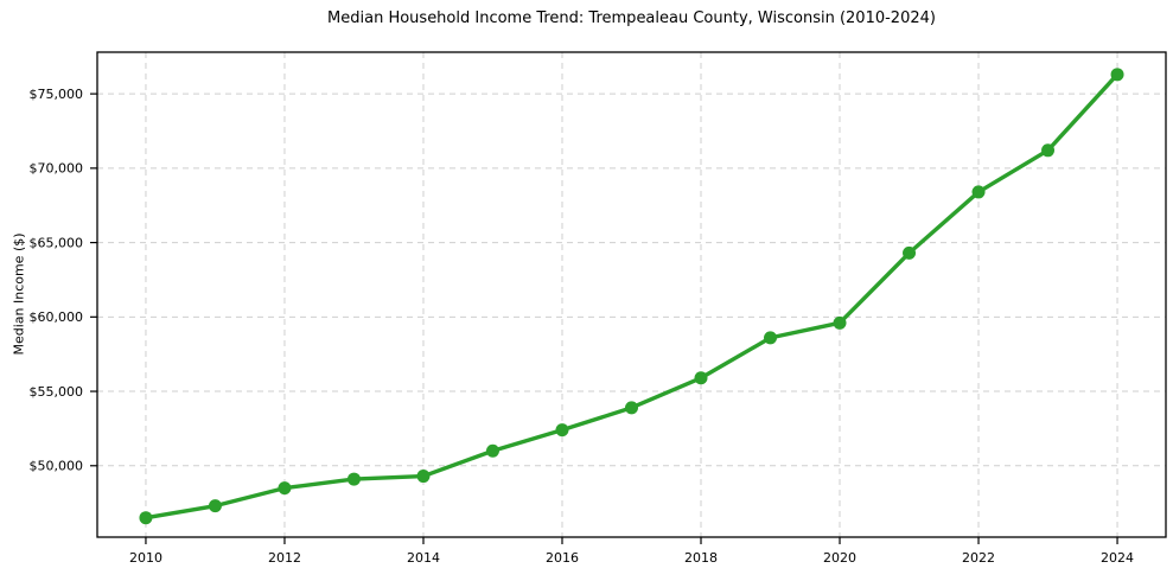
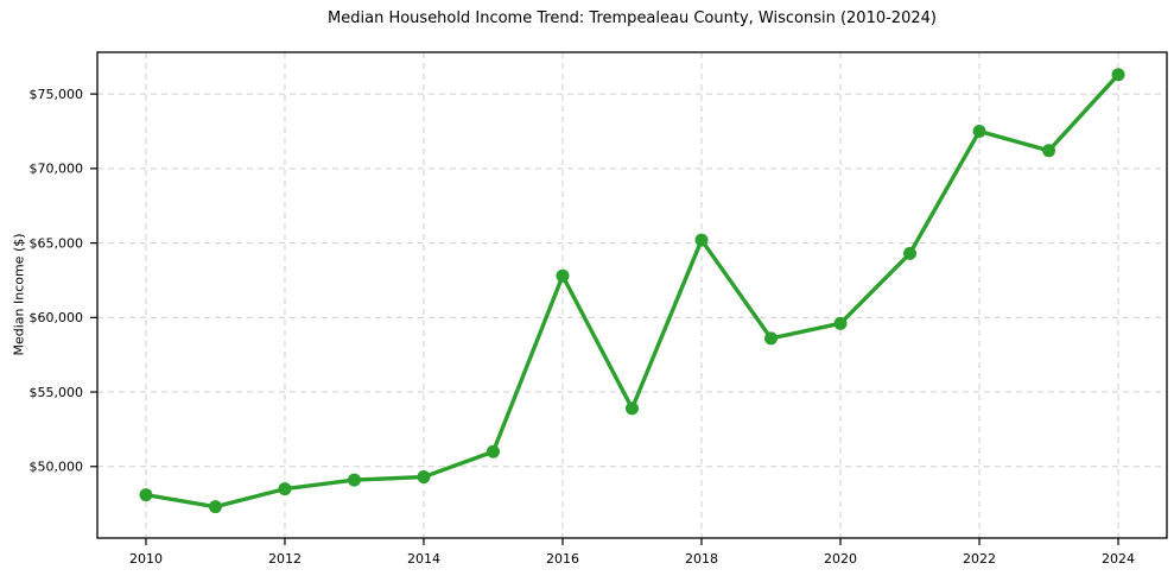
2010: $46500 -> $48100
2016: $52400 -> $62800
2018: $55900 -> $65200
2022: $68400 -> $72500
